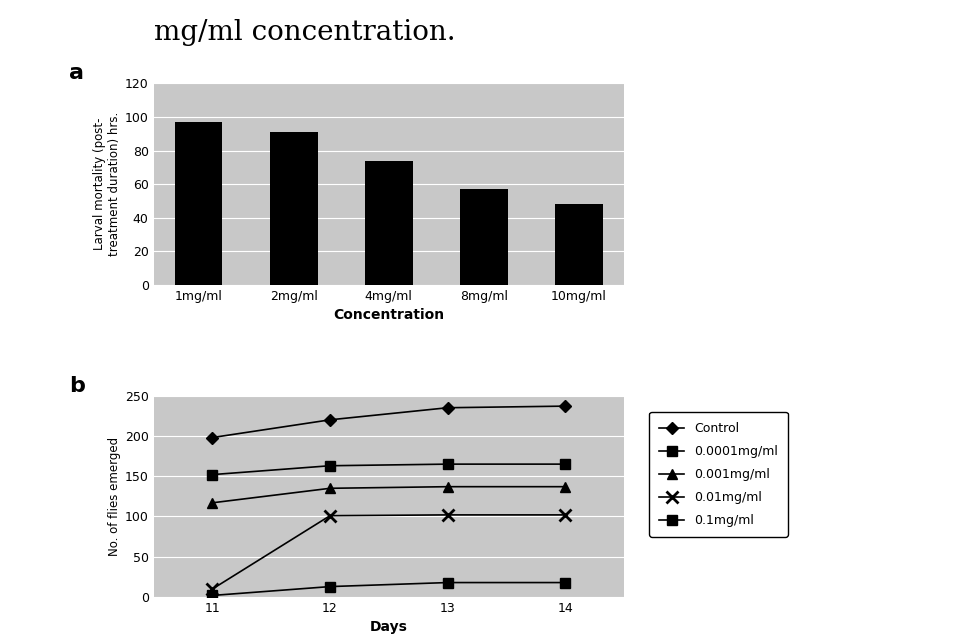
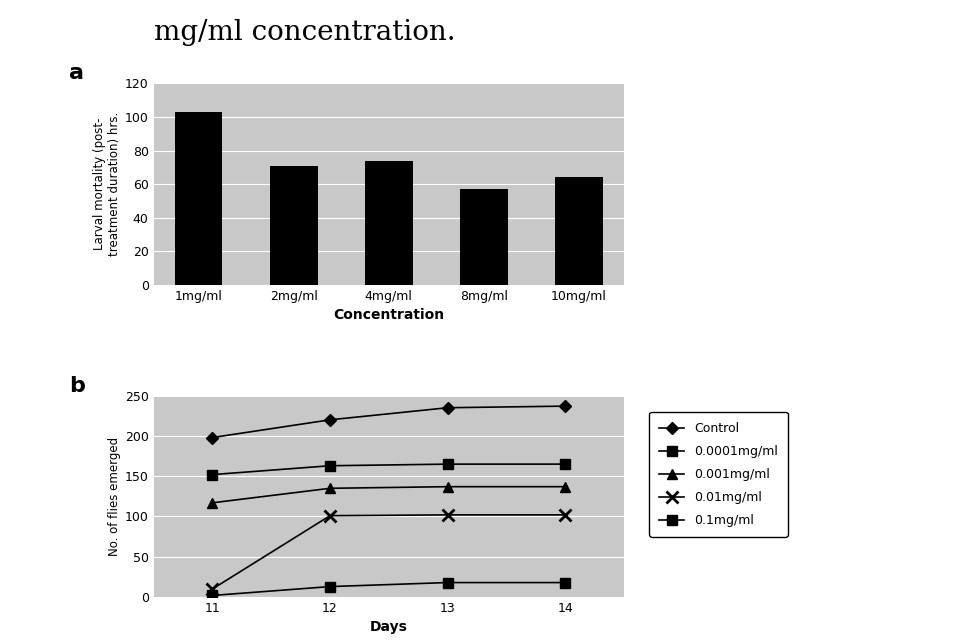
1mg/ml: 97 -> 103
2mg/ml: 91 -> 71
10mg/ml: 48 -> 64
